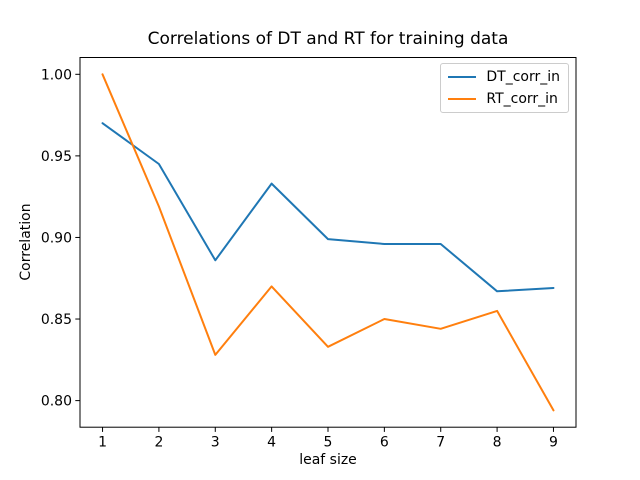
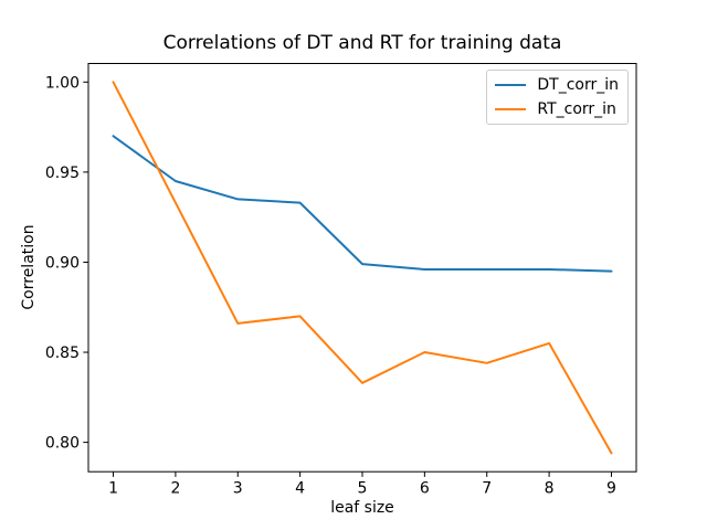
RT_corr_in/2: 0.919 -> 0.933
DT_corr_in/3: 0.886 -> 0.935
RT_corr_in/3: 0.828 -> 0.866
DT_corr_in/8: 0.867 -> 0.896
DT_corr_in/9: 0.869 -> 0.895
